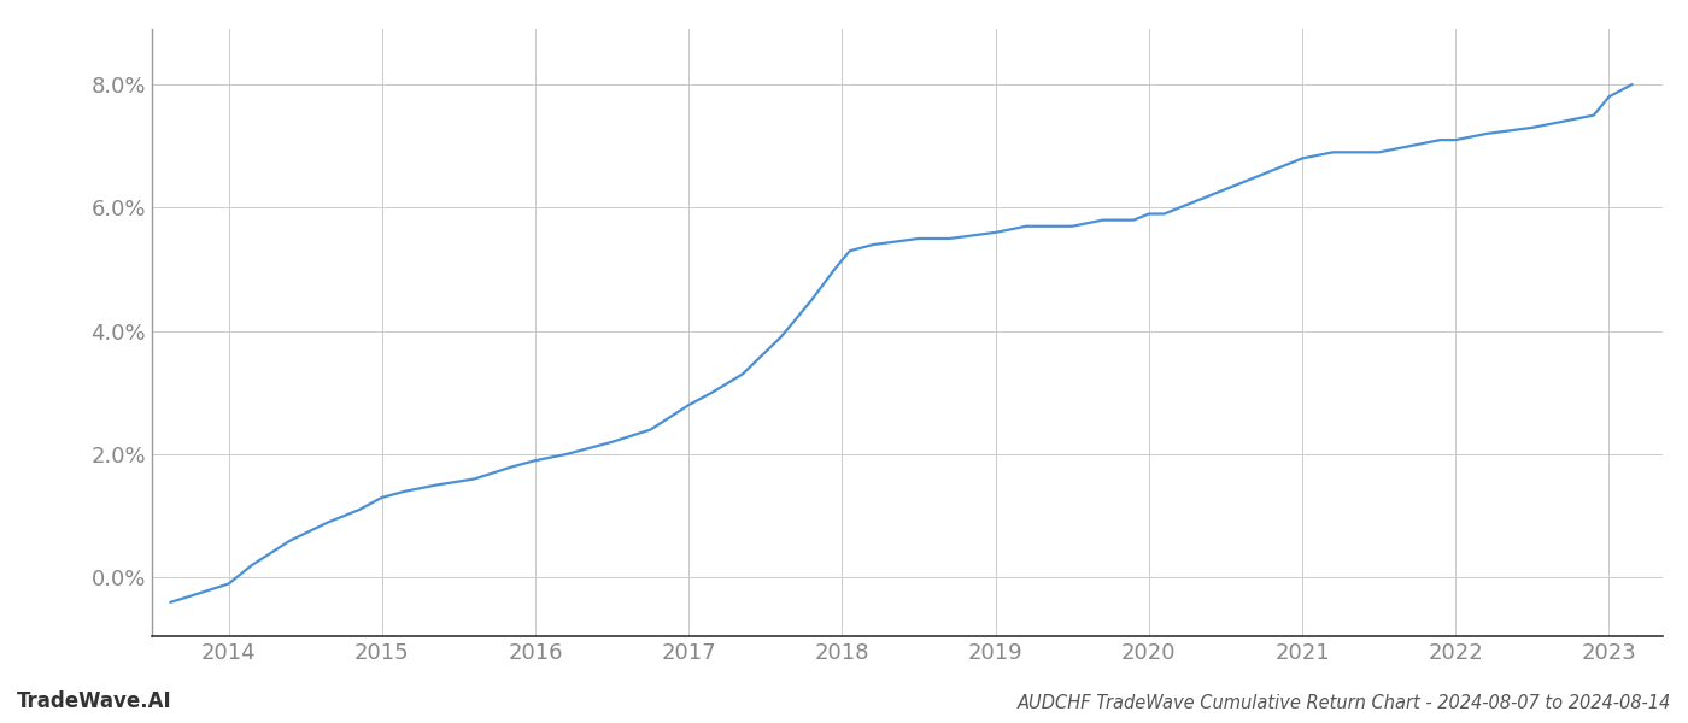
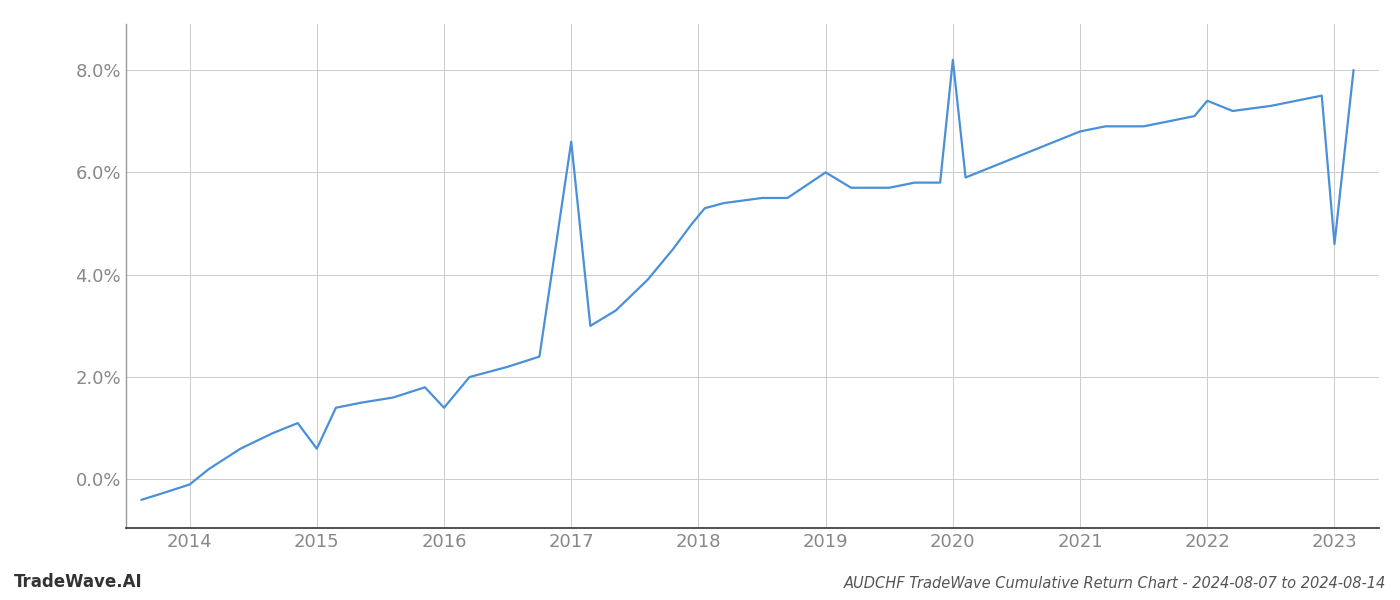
2015: 1.3% -> 0.6%
2016: 1.9% -> 1.4%
2017: 2.8% -> 6.6%
2019: 5.6% -> 6.0%
2020: 5.9% -> 8.2%
2022: 7.1% -> 7.4%
2023: 7.8% -> 4.6%
